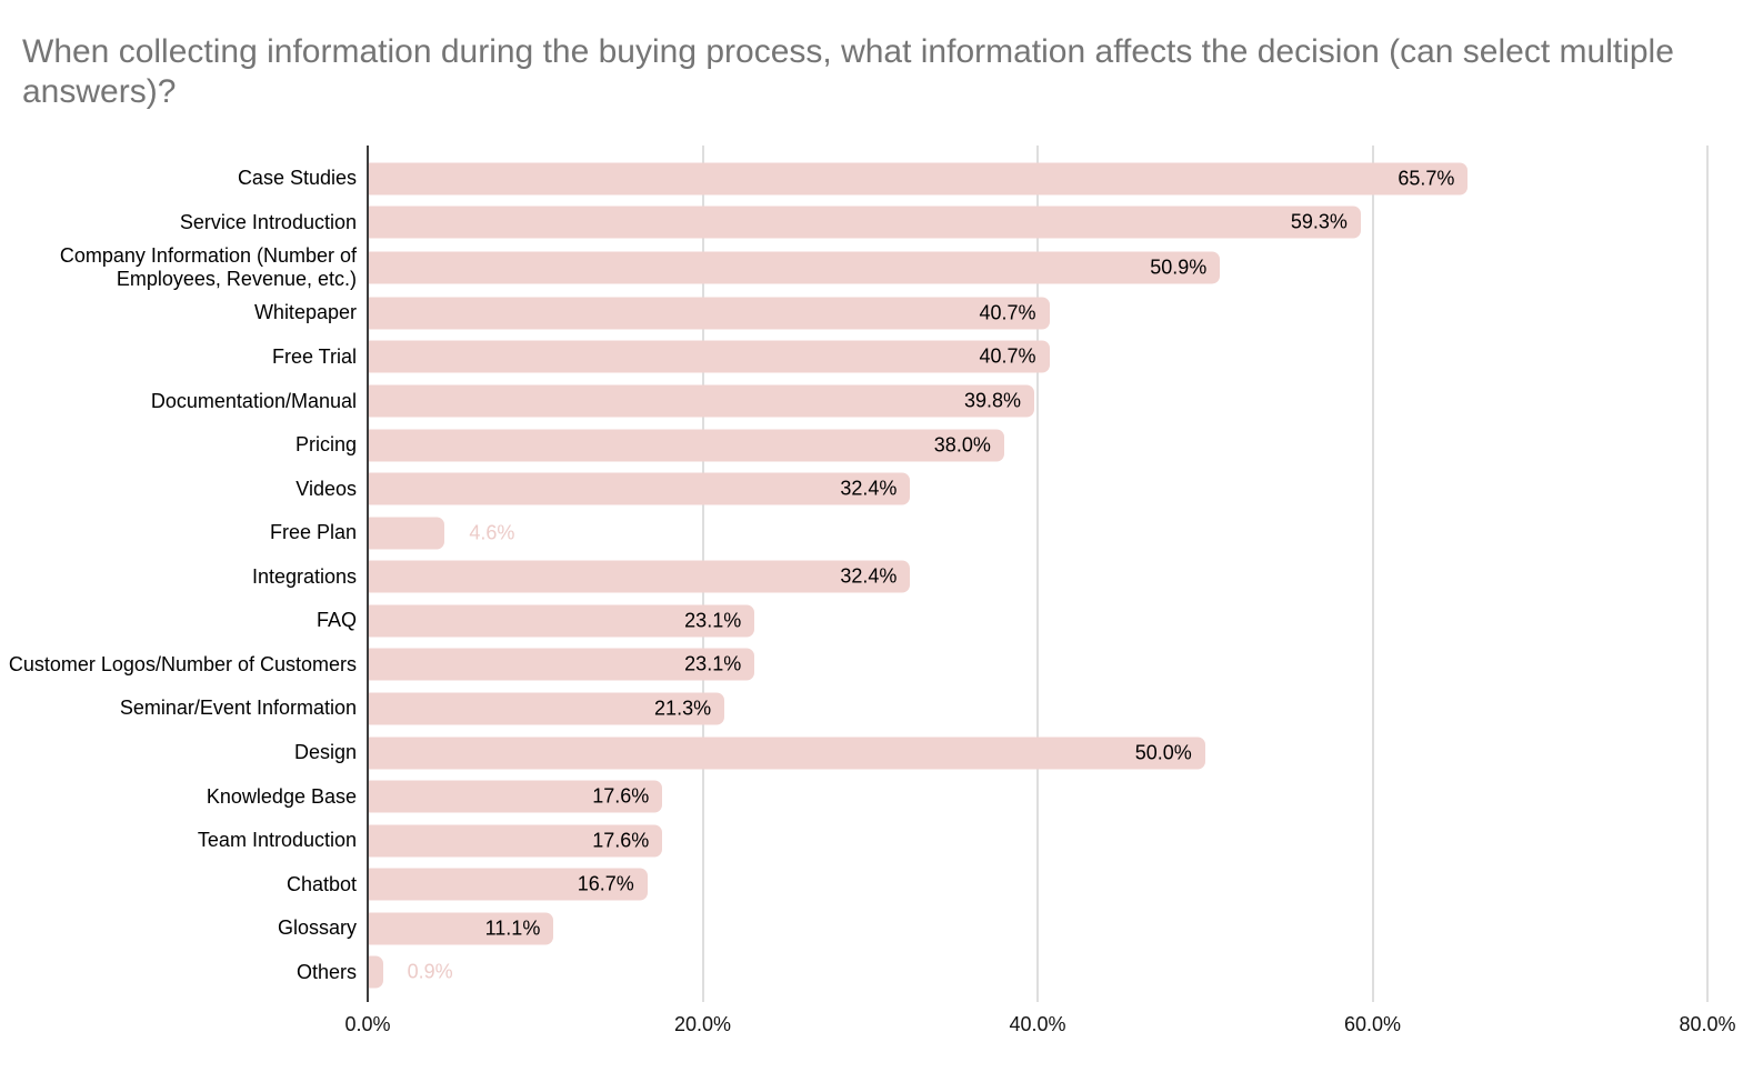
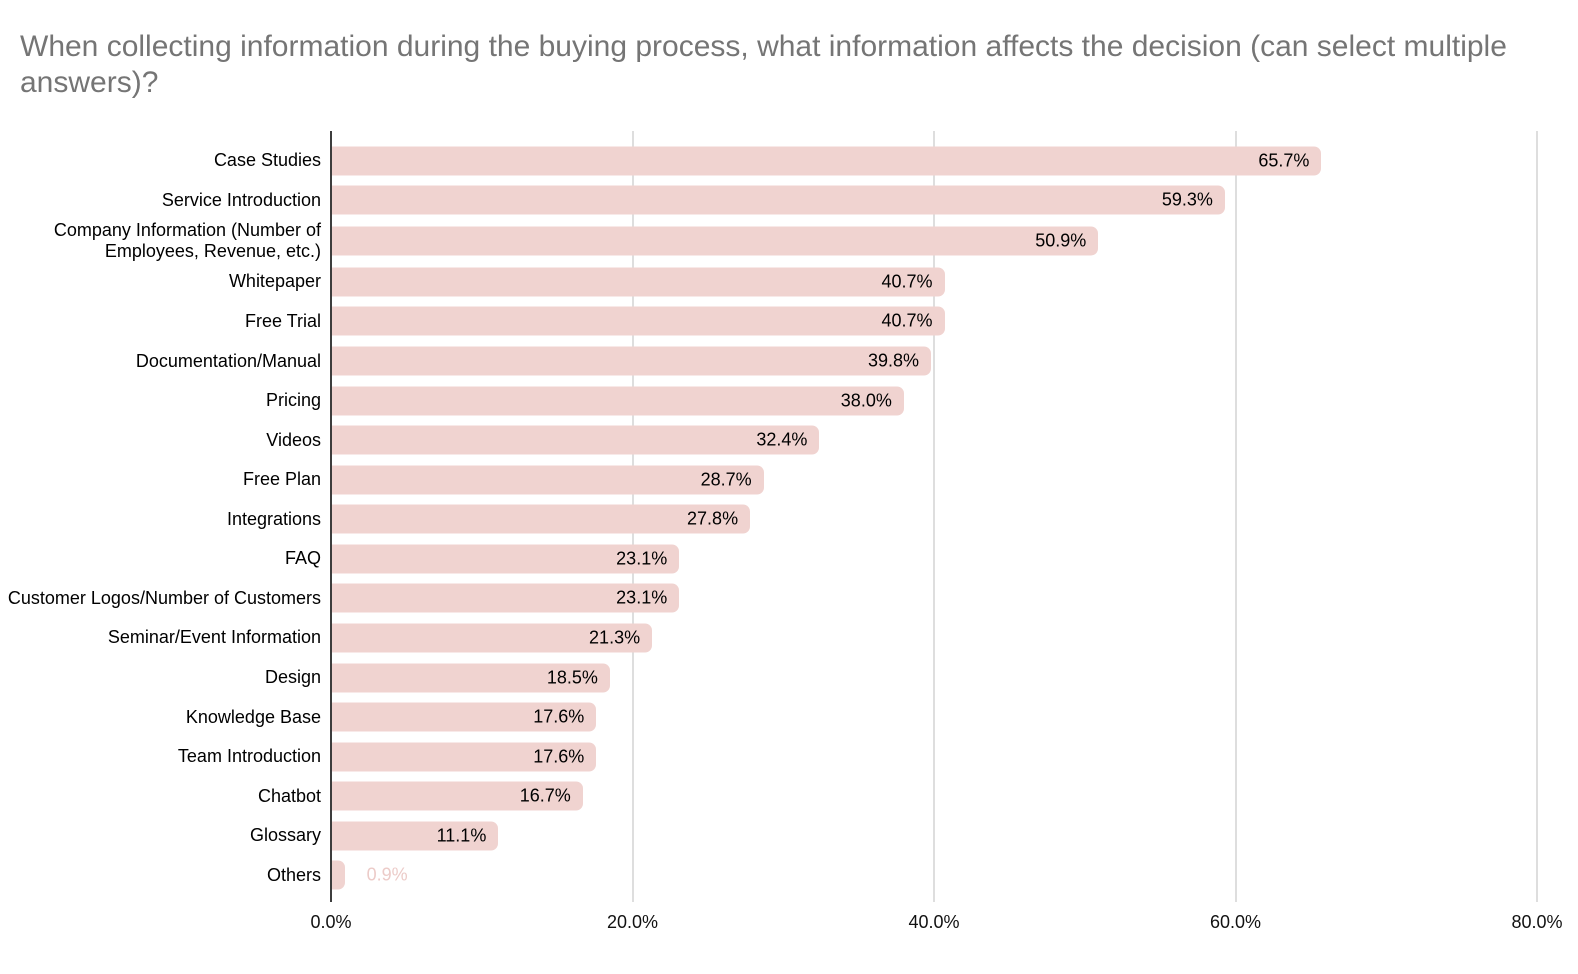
Free Plan: 4.6% -> 28.7%
Integrations: 32.4% -> 27.8%
Design: 50.0% -> 18.5%
